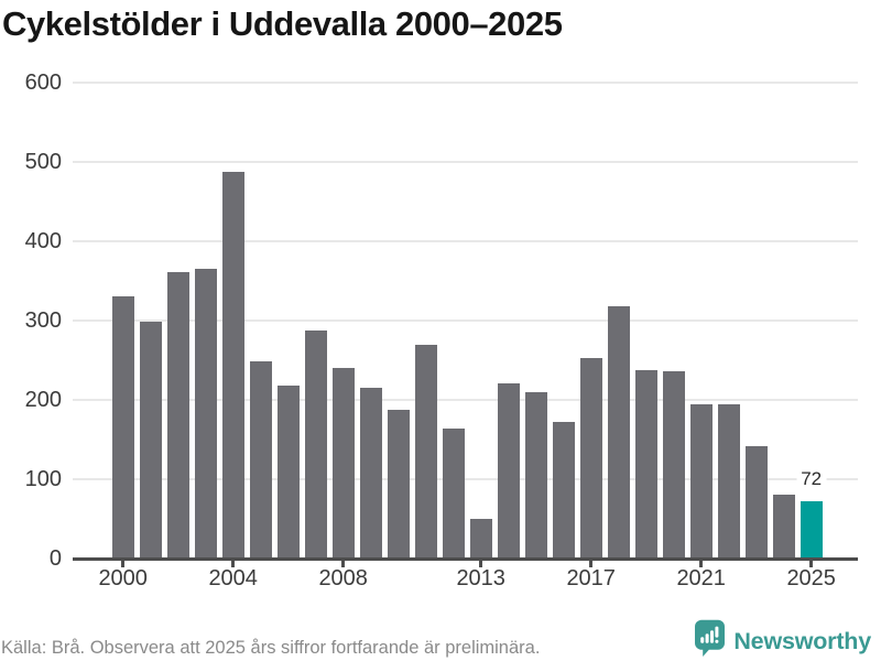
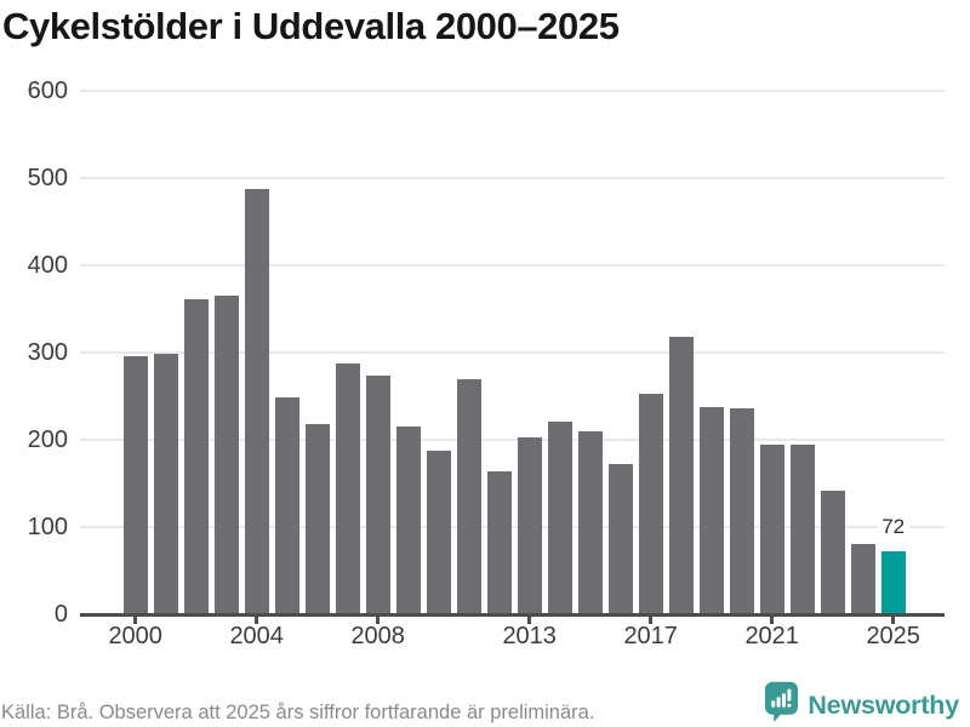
2000: 330 -> 300
2008: 240 -> 270
2013: 50 -> 200
